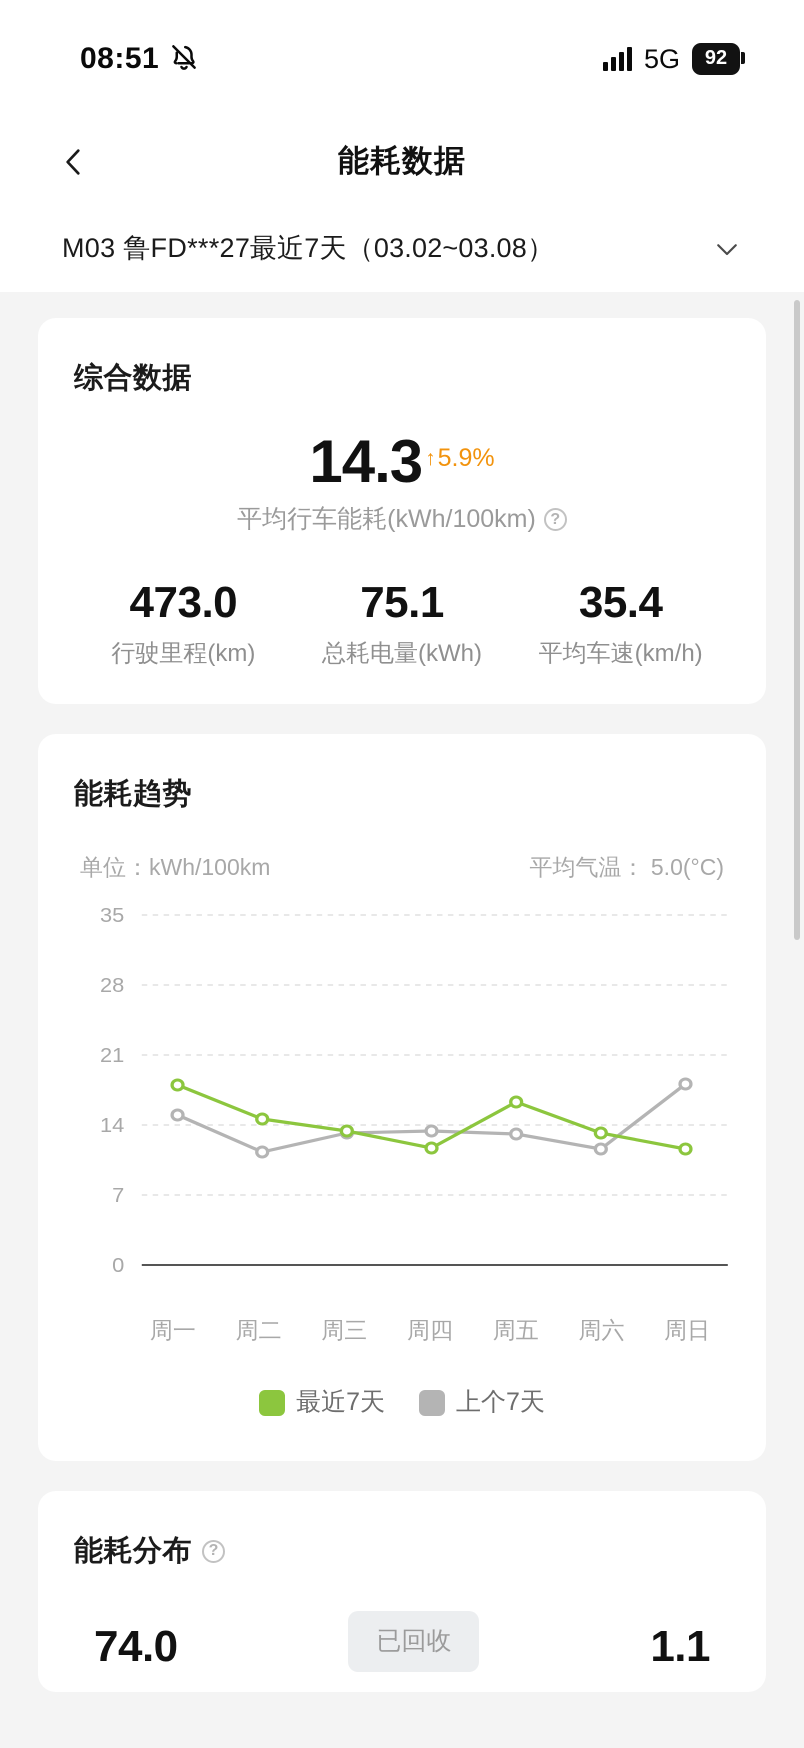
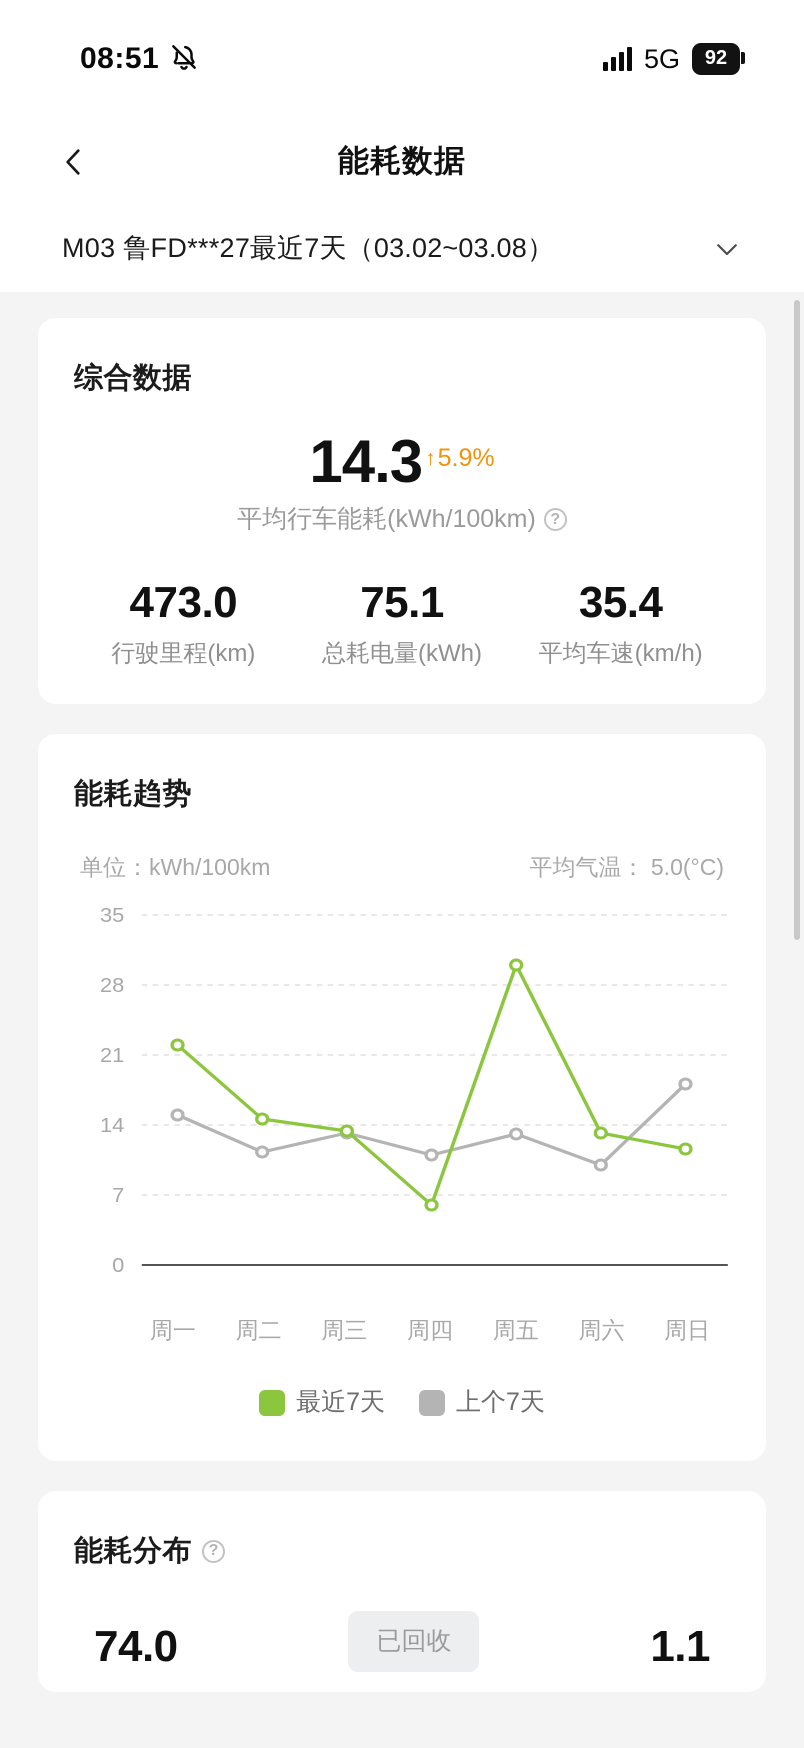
最近7天/周一: 18 -> 22
最近7天/周四: 12 -> 6
上个7天/周四: 13 -> 11
最近7天/周五: 16 -> 30
上个7天/周六: 12 -> 10
